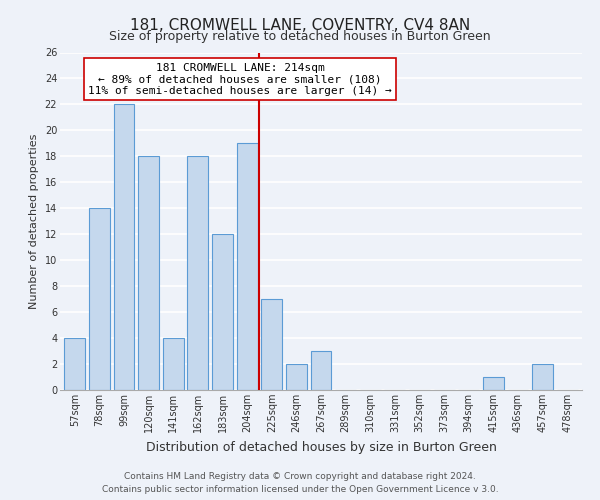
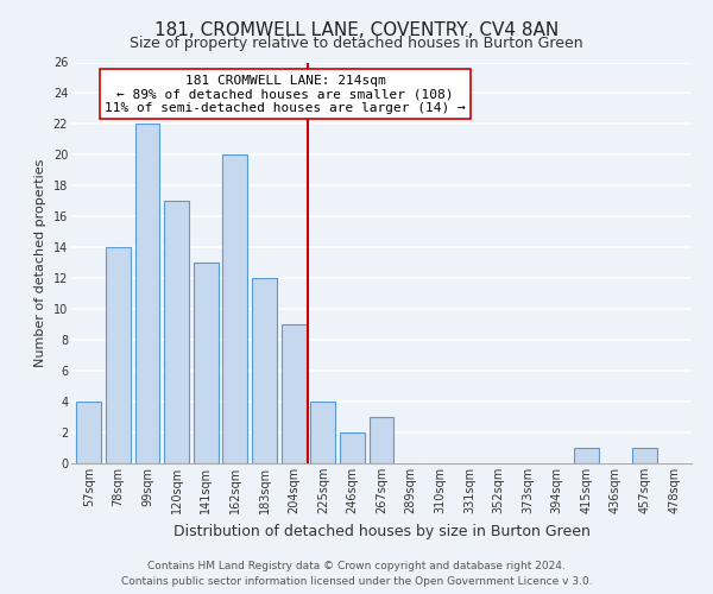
120sqm: 18 -> 17
141sqm: 4 -> 13
162sqm: 18 -> 20
204sqm: 19 -> 9
225sqm: 7 -> 4
457sqm: 2 -> 1
